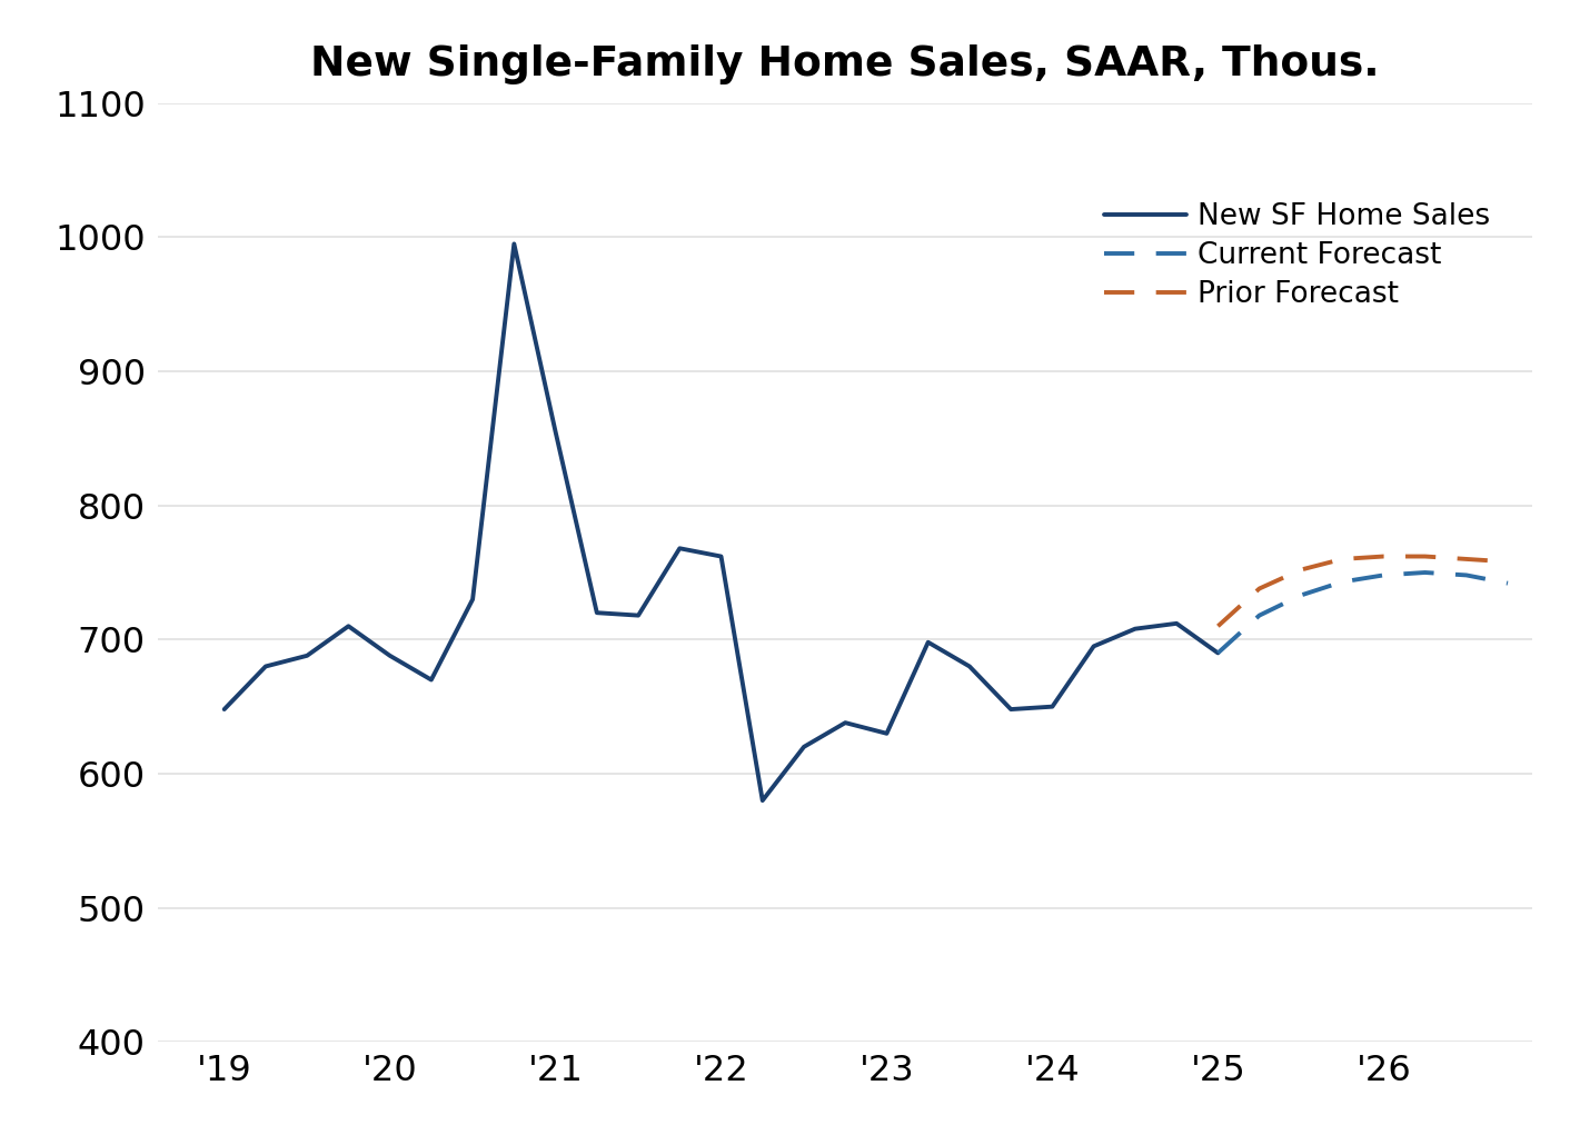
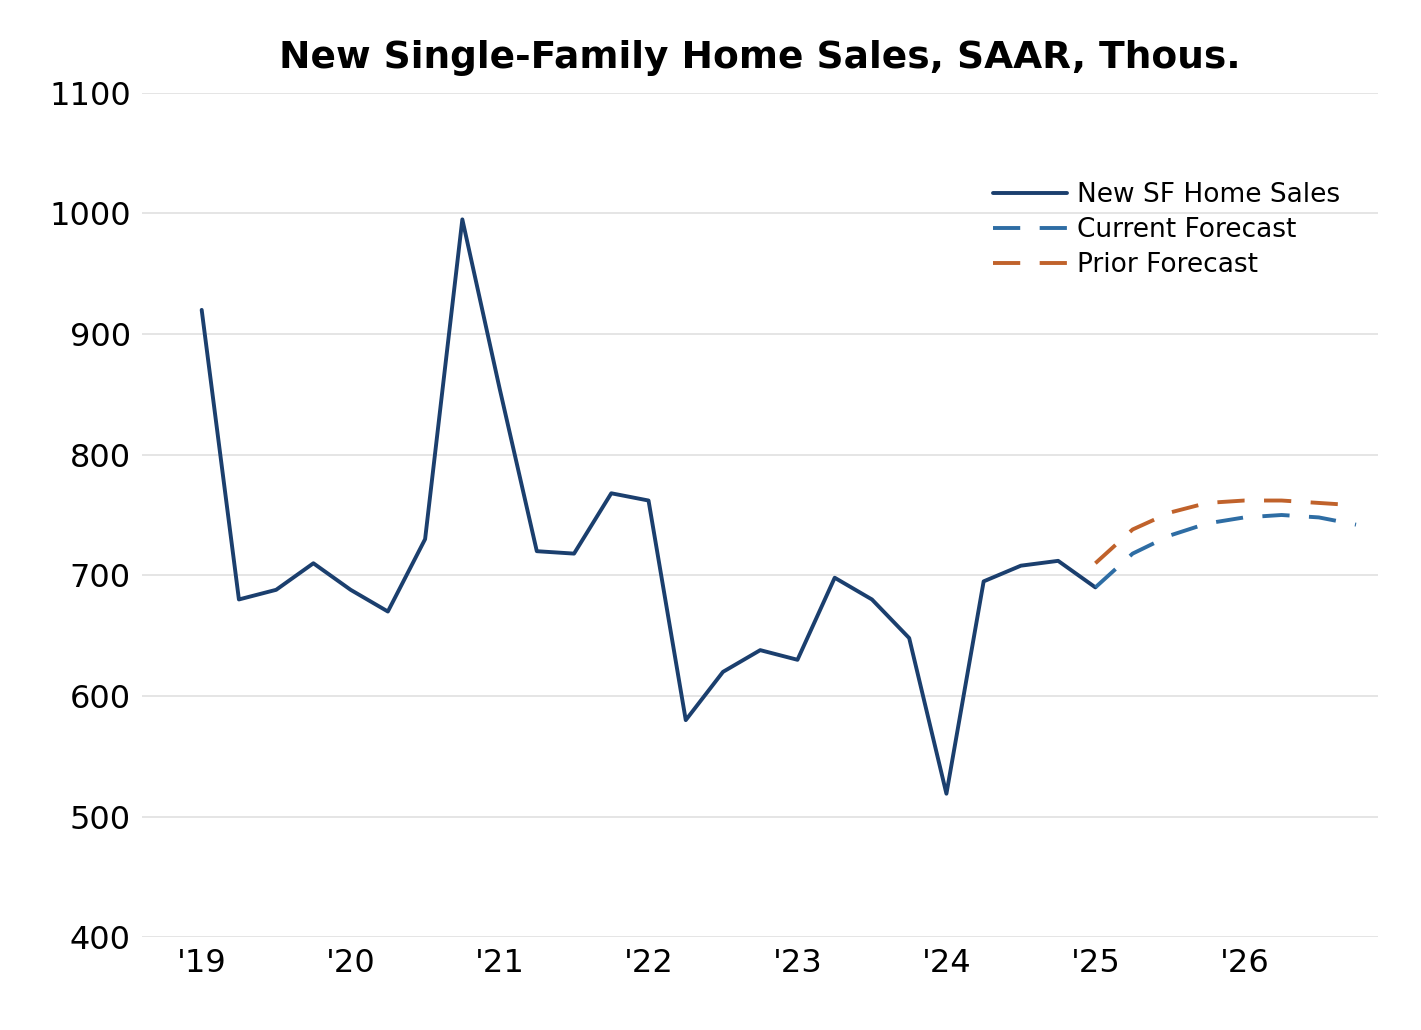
New SF Home Sales/'19: 648 -> 920
New SF Home Sales/'24: 650 -> 519
